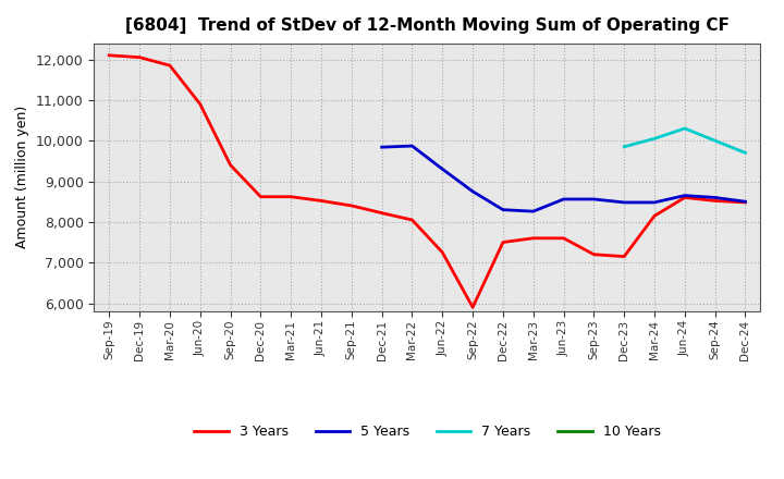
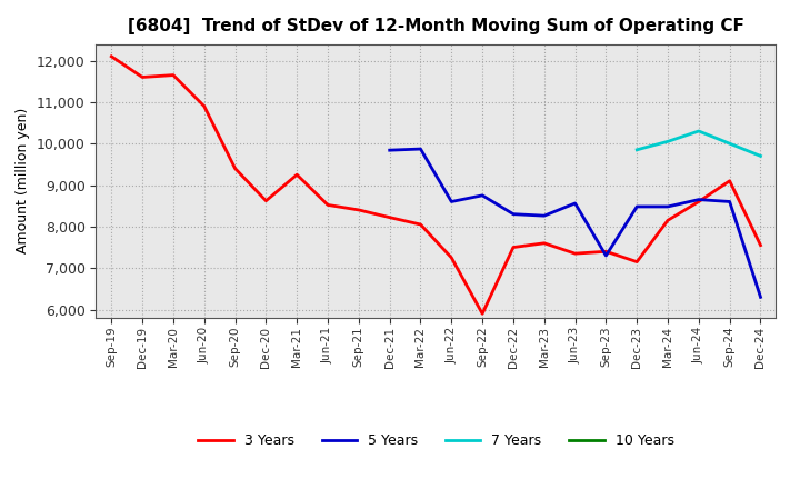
3 Years/Dec-19: 12,050 -> 11,600
3 Years/Mar-20: 11,850 -> 11,650
3 Years/Mar-21: 8,620 -> 9,250
5 Years/Jun-22: 9,300 -> 8,600
3 Years/Jun-23: 7,600 -> 7,350
3 Years/Sep-23: 7,200 -> 7,400
5 Years/Sep-23: 8,560 -> 7,300
3 Years/Sep-24: 8,520 -> 9,100
3 Years/Dec-24: 8,480 -> 7,550
5 Years/Dec-24: 8,500 -> 6,300
